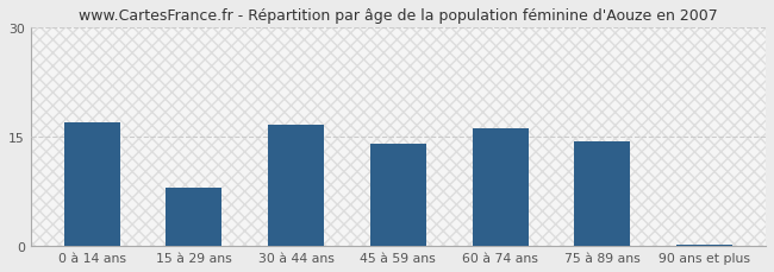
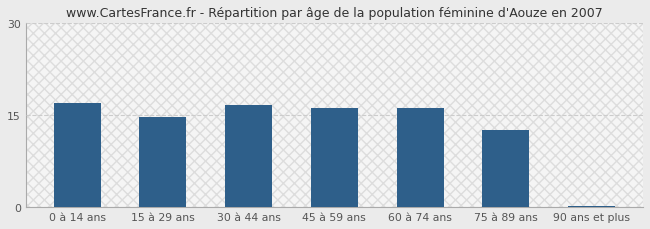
15 à 29 ans: 8.0 -> 14.7
45 à 59 ans: 14.0 -> 16.2
75 à 89 ans: 14.4 -> 12.6
